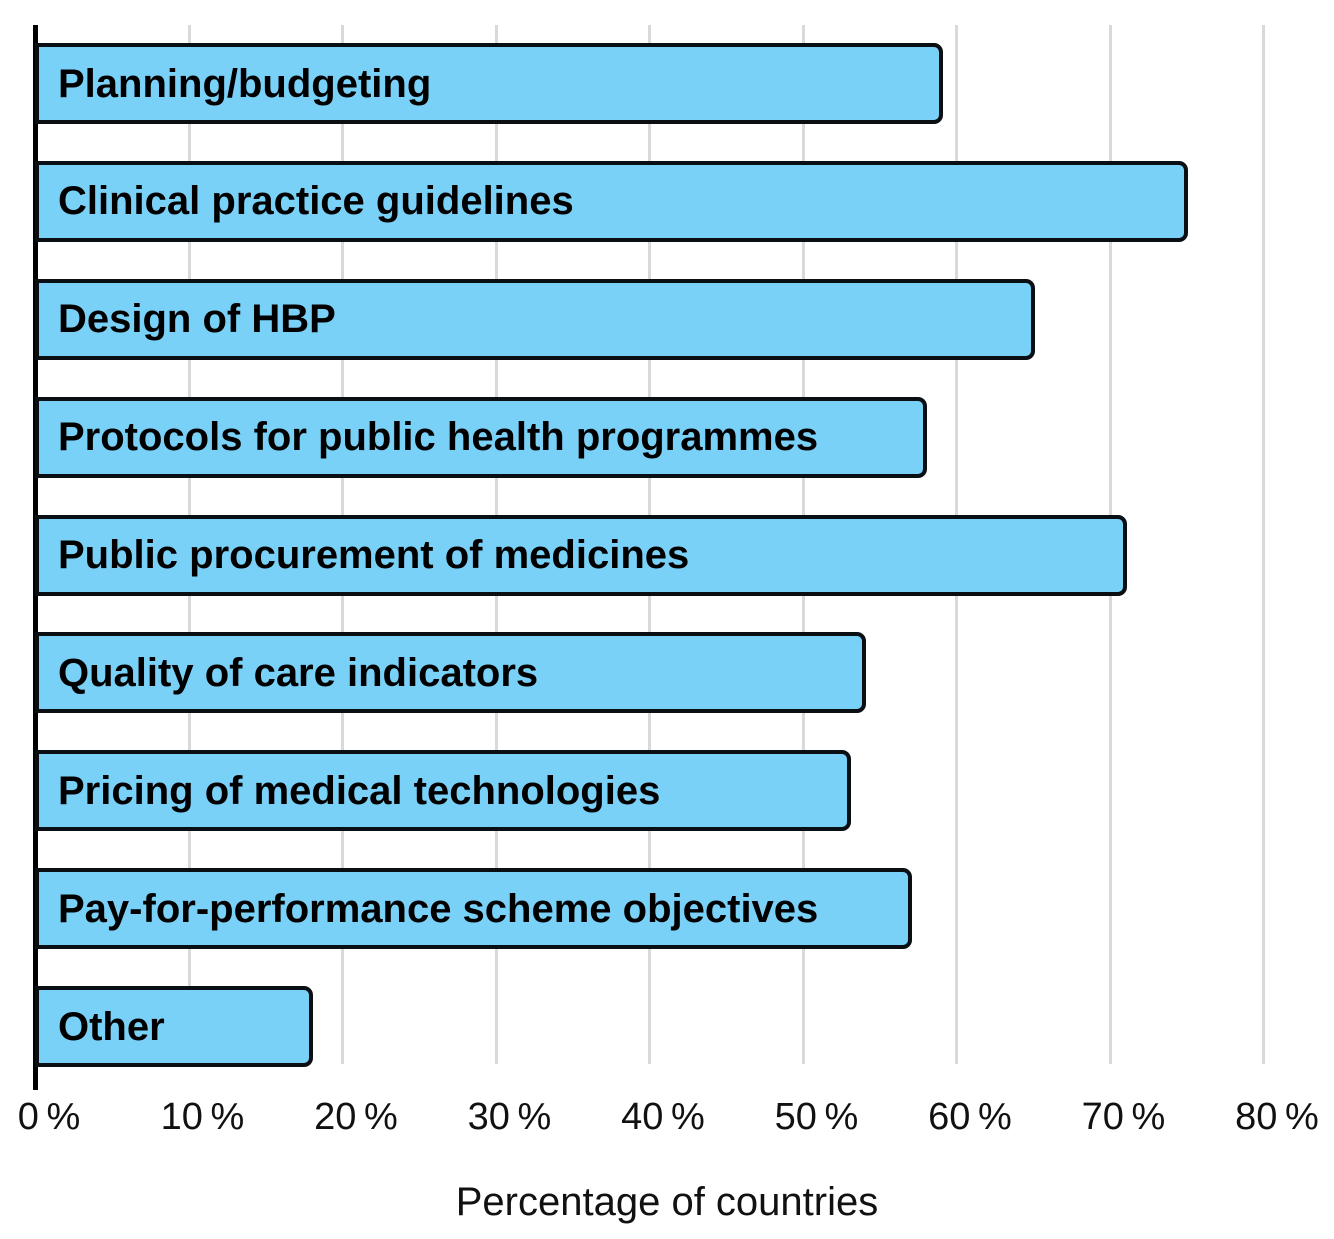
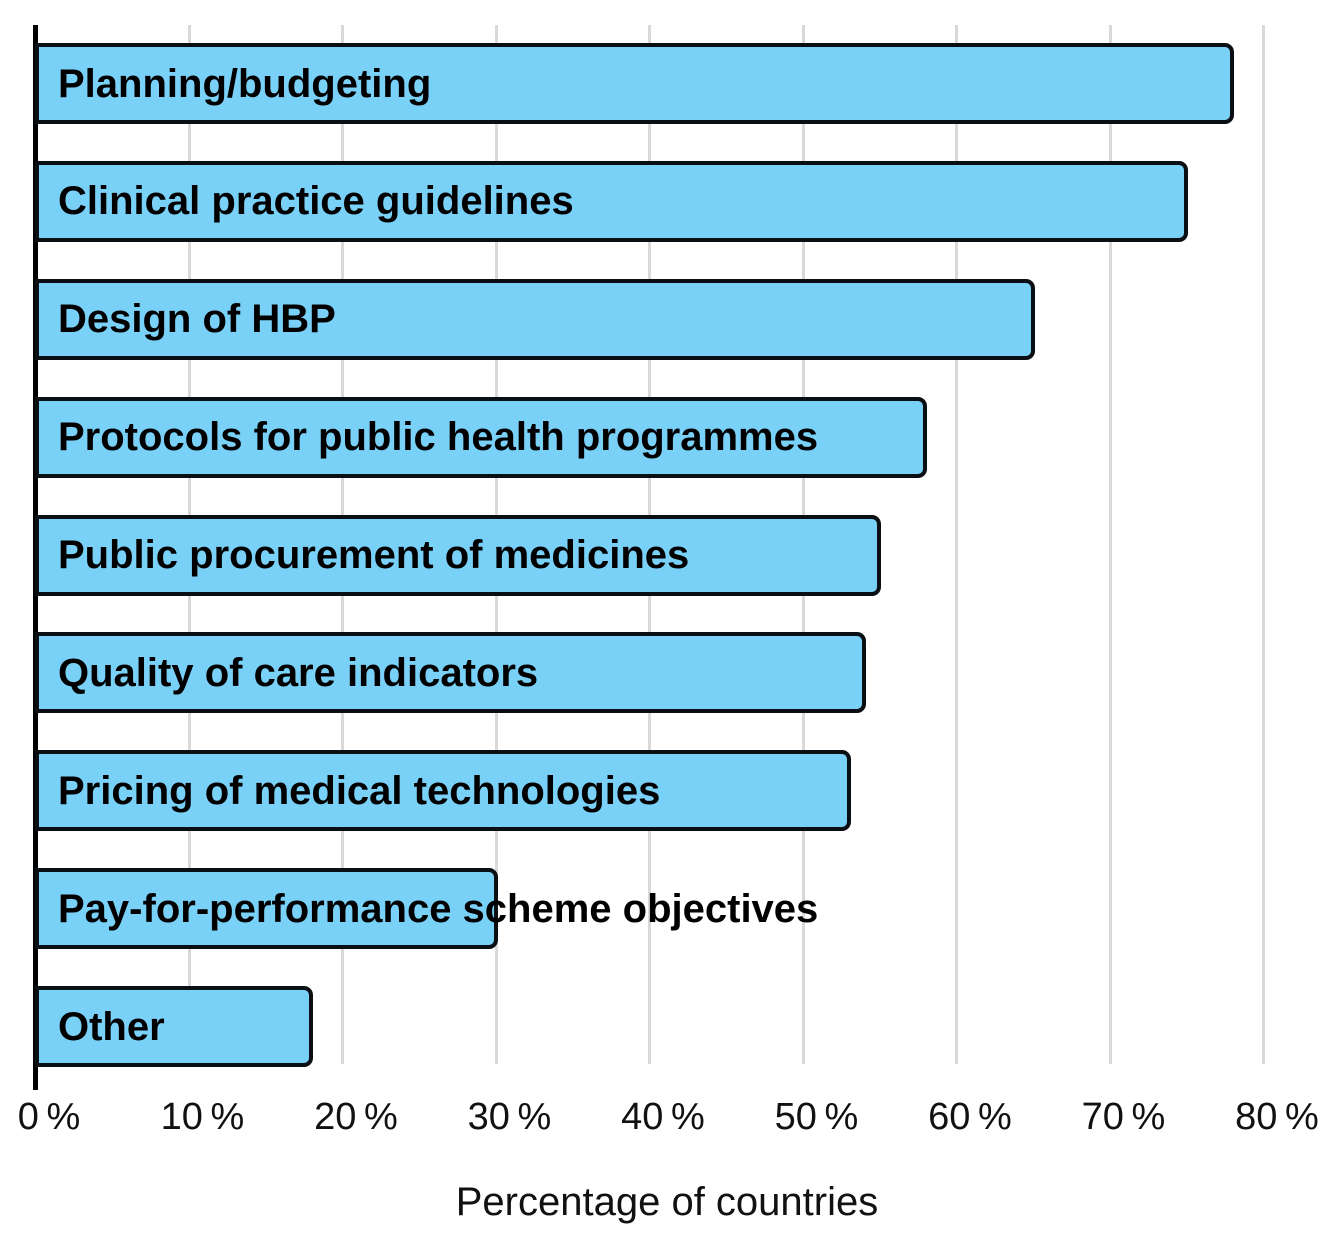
Planning/budgeting: 59% -> 78%
Public procurement of medicines: 71% -> 55%
Pay-for-performance scheme objectives: 57% -> 30%
